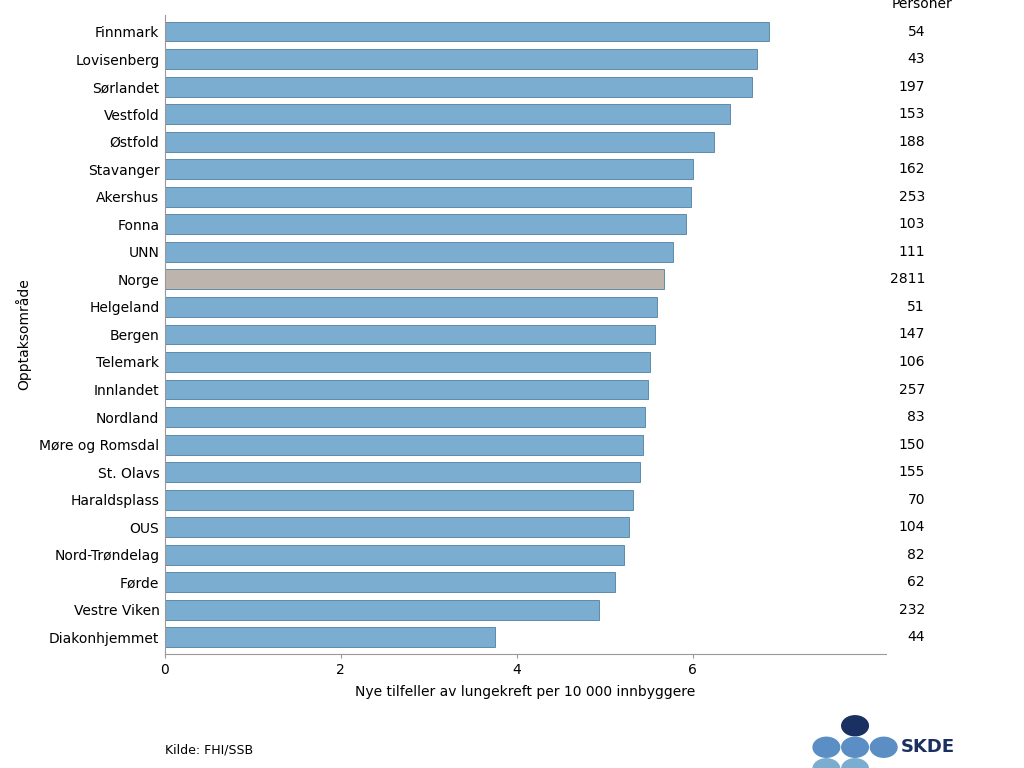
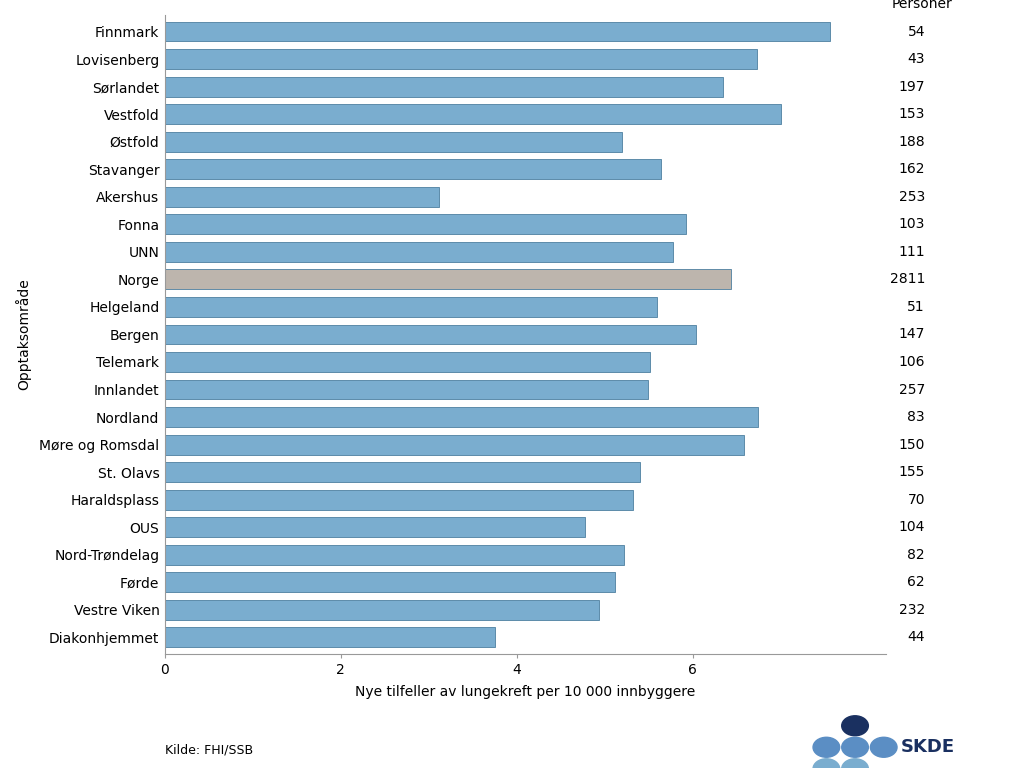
Finnmark: 6.87 -> 7.56
Sørlandet: 6.67 -> 6.34
Vestfold: 6.43 -> 7.00
Østfold: 6.24 -> 5.20
Stavanger: 6.00 -> 5.64
Akershus: 5.98 -> 3.12
Norge: 5.68 -> 6.44
Bergen: 5.57 -> 6.04
Nordland: 5.46 -> 6.74
Møre og Romsdal: 5.44 -> 6.58
OUS: 5.28 -> 4.78
